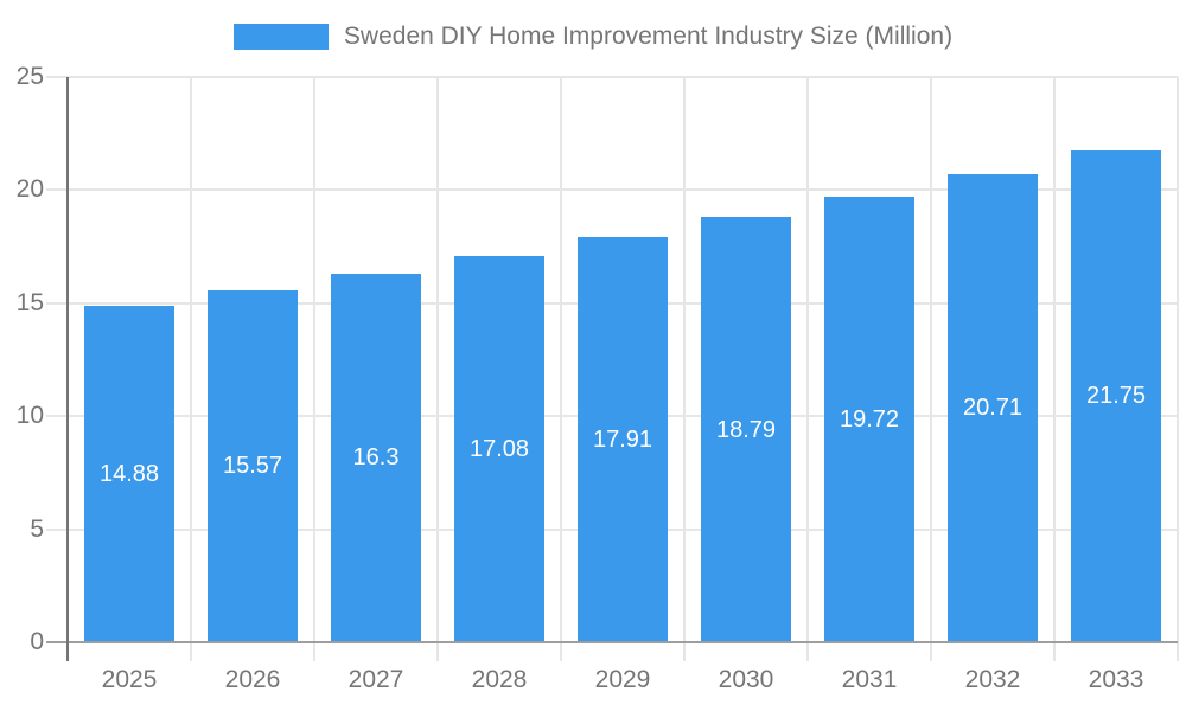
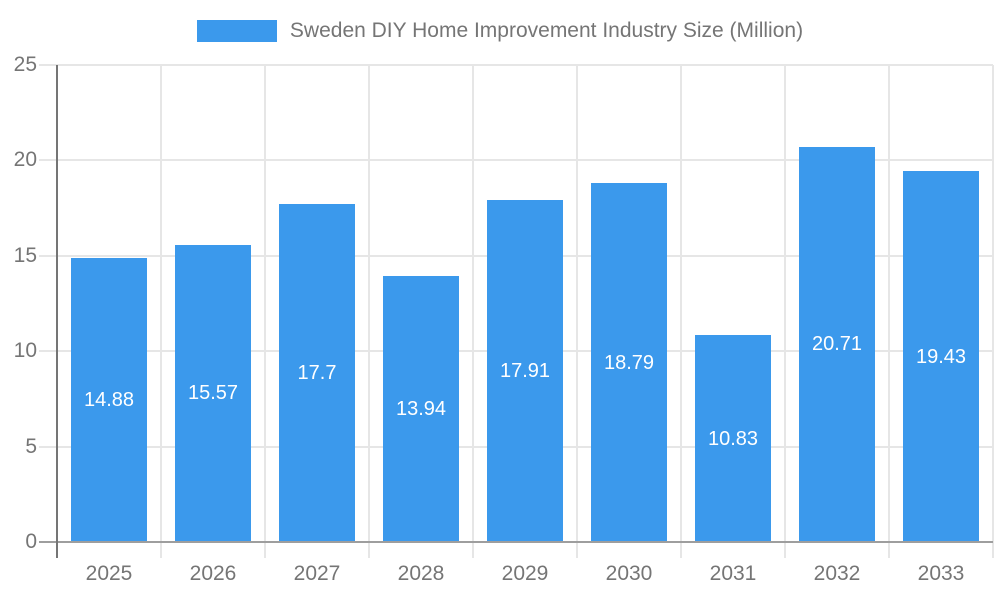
2027: 16.3 -> 17.7
2028: 17.08 -> 13.94
2031: 19.72 -> 10.83
2033: 21.75 -> 19.43
